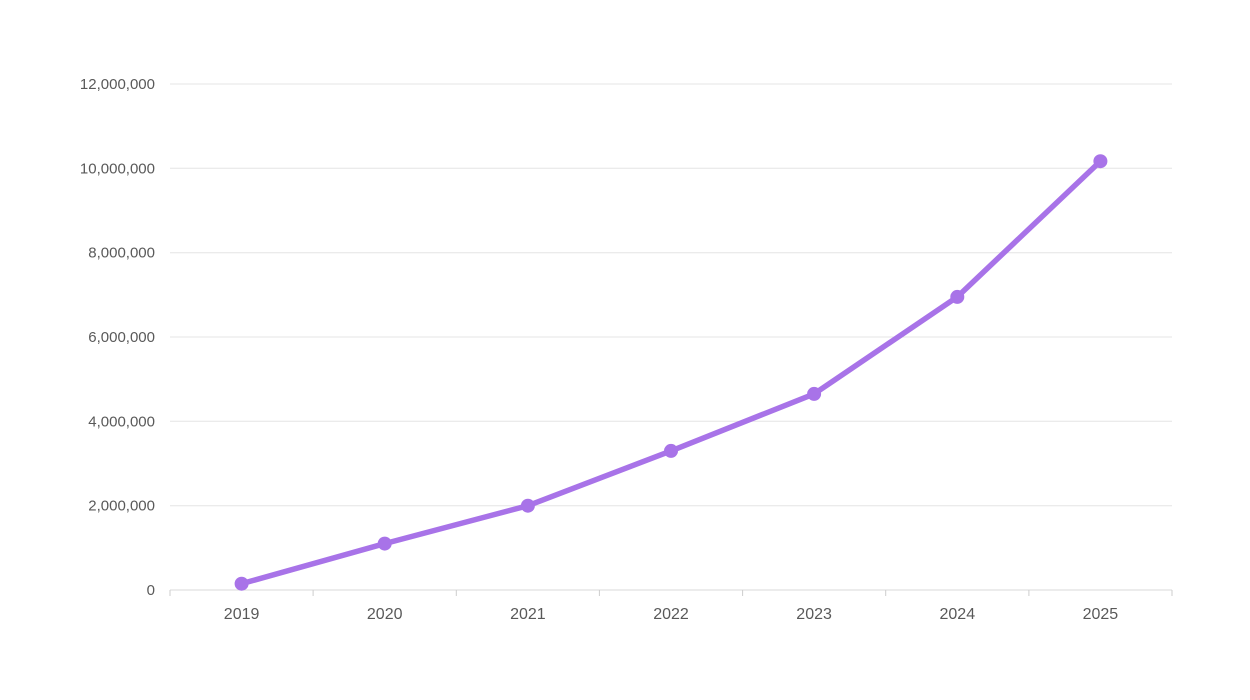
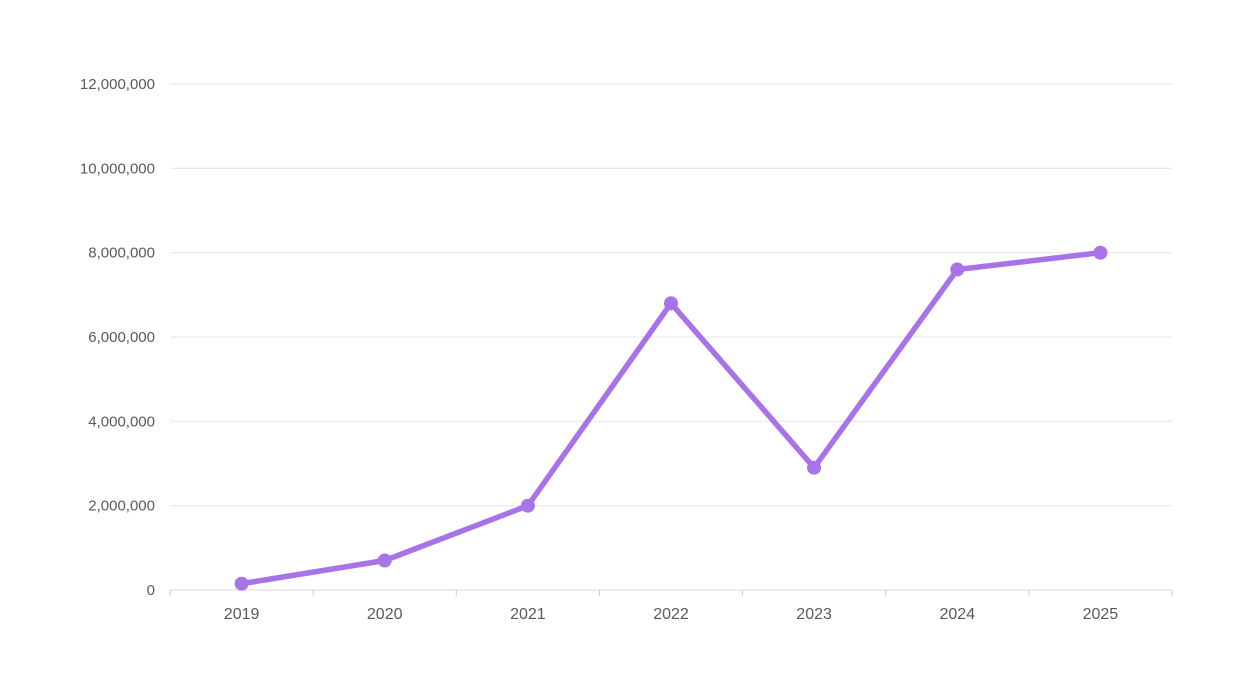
2020: 1100000 -> 700000
2022: 3300000 -> 6800000
2023: 4600000 -> 2900000
2024: 7000000 -> 7600000
2025: 10200000 -> 8000000
